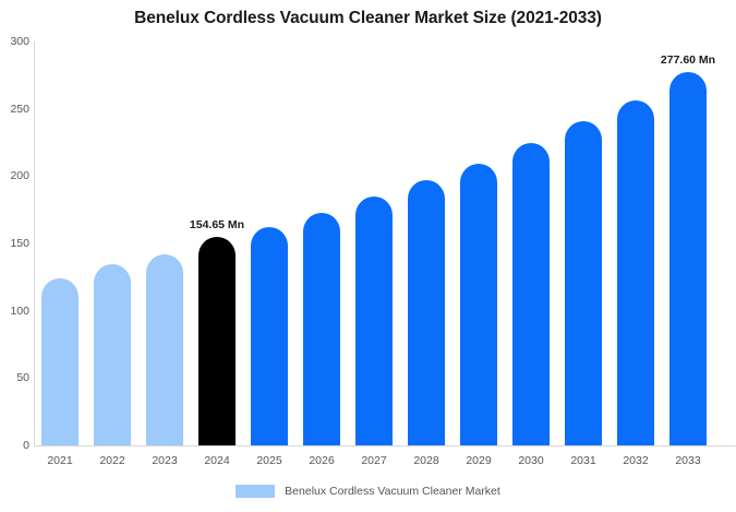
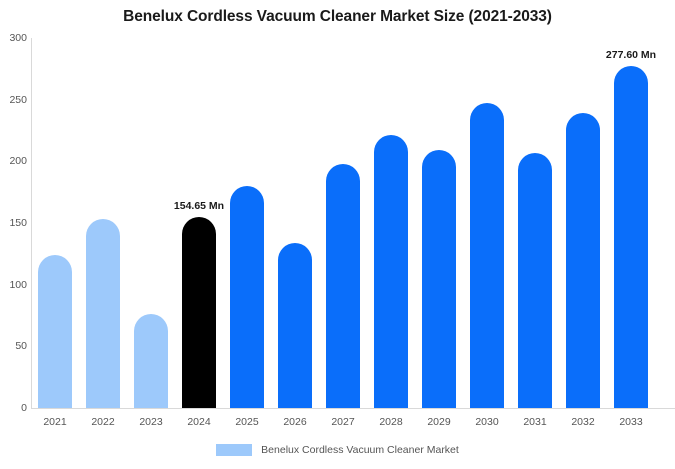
2022: 135 -> 153
2023: 142 -> 76
2025: 162 -> 180
2026: 173 -> 134
2027: 185 -> 198
2028: 197 -> 221
2030: 225 -> 247
2031: 241 -> 207
2032: 256 -> 239
